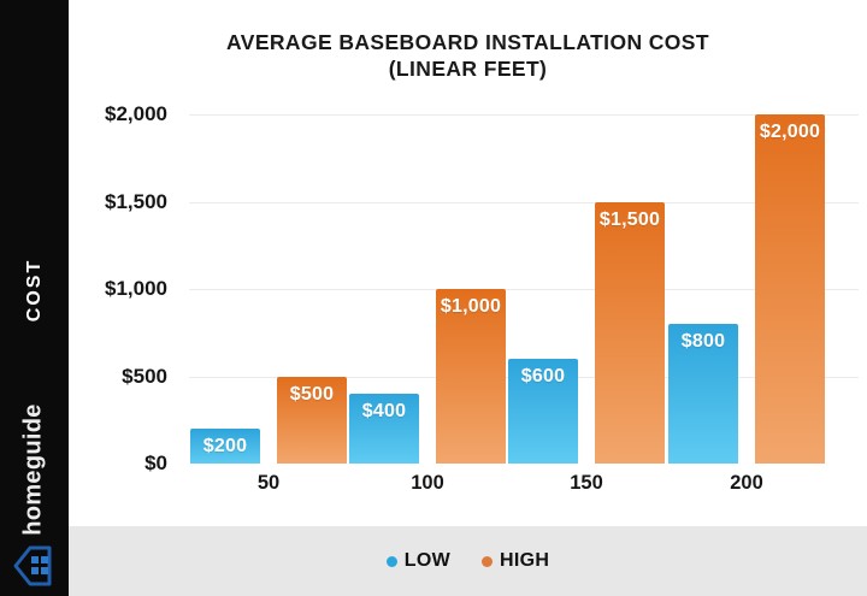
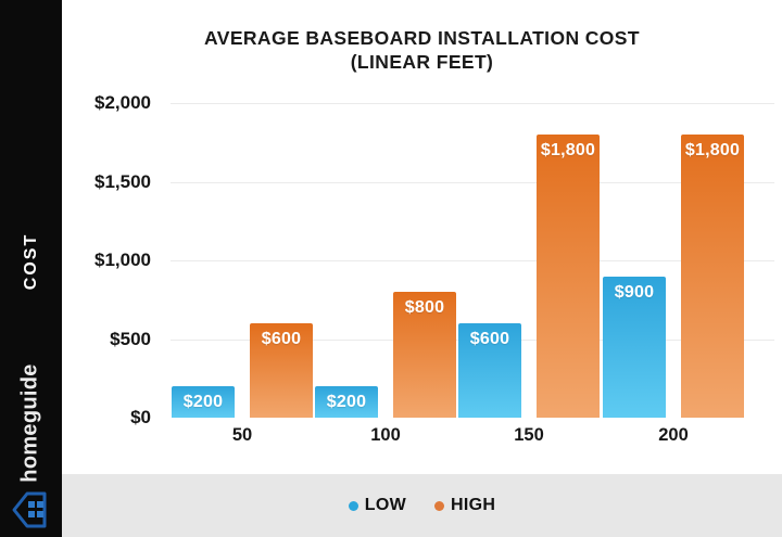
HIGH/50: $500 -> $600
LOW/100: $400 -> $200
HIGH/100: $1,000 -> $800
HIGH/150: $1,500 -> $1,800
LOW/200: $800 -> $900
HIGH/200: $2,000 -> $1,800
